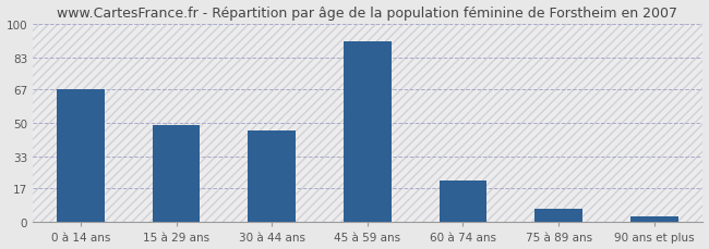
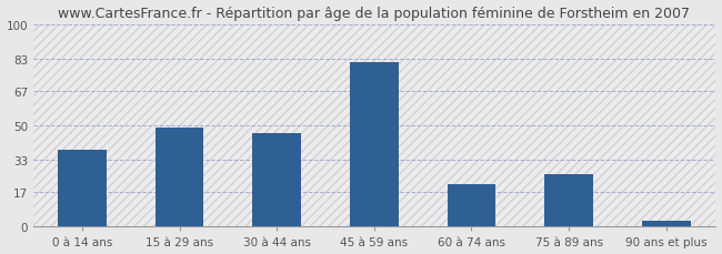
0 à 14 ans: 67 -> 38
45 à 59 ans: 91 -> 81
75 à 89 ans: 7 -> 26
